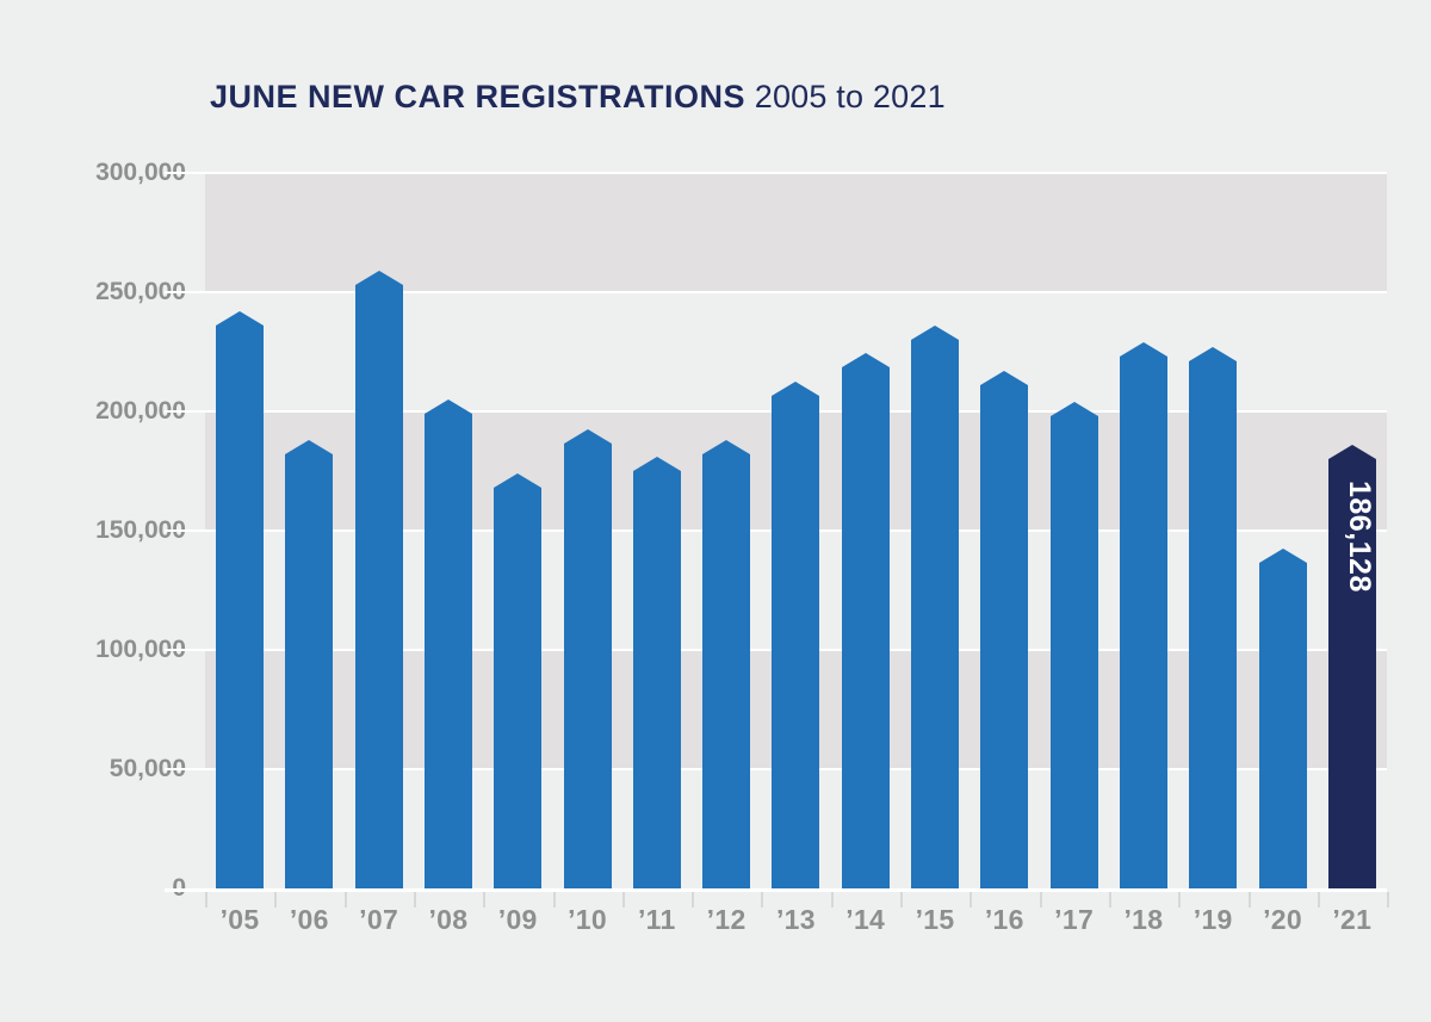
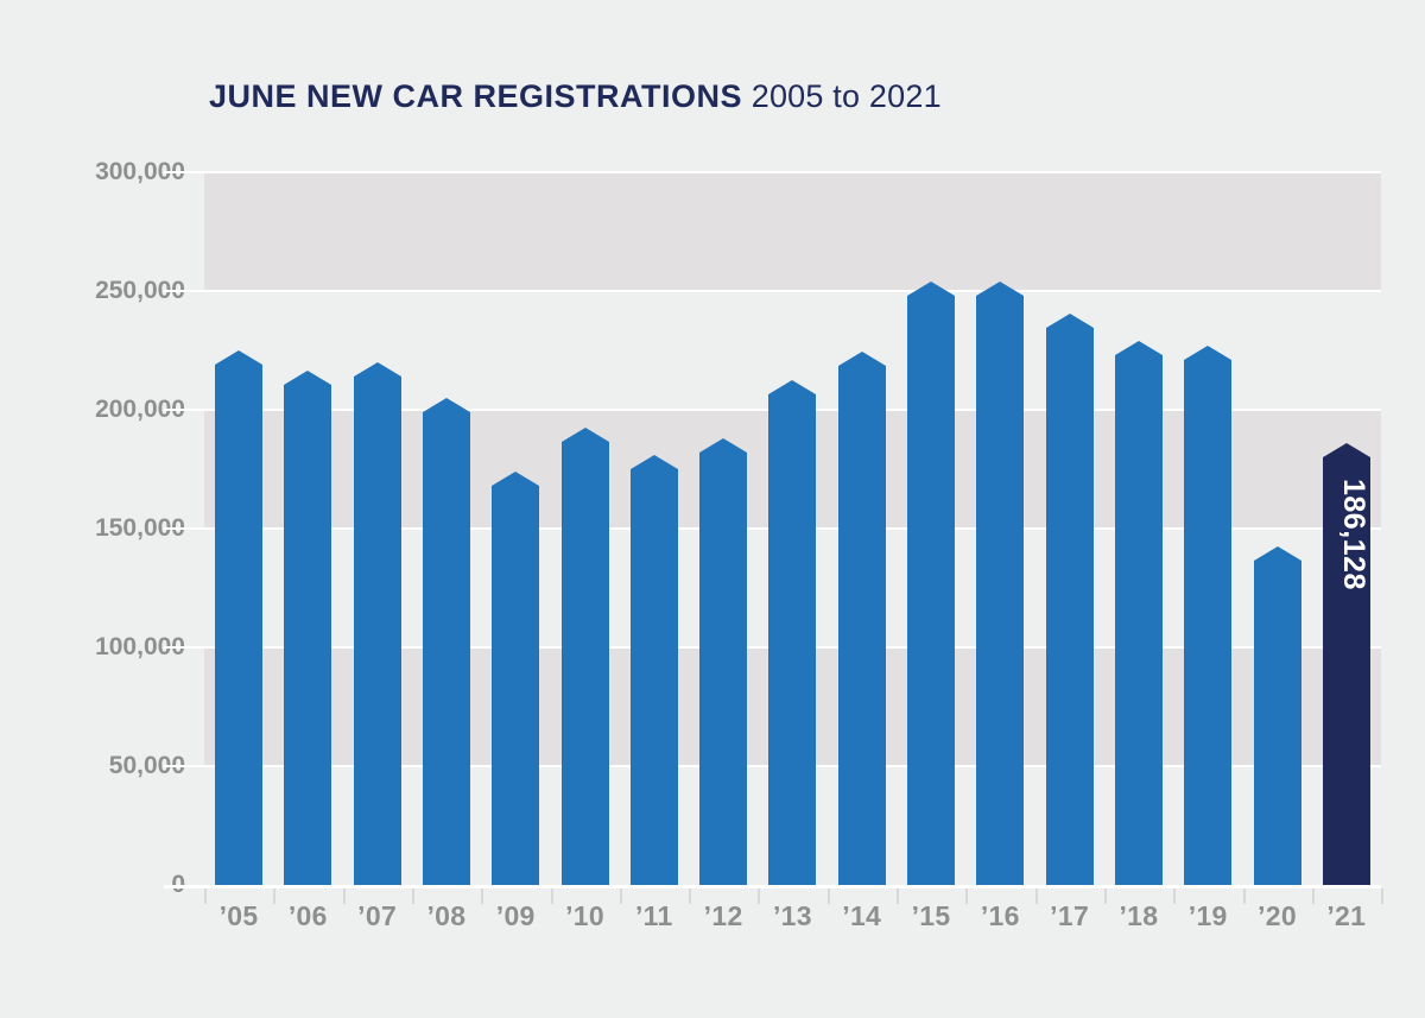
’05: 242000 -> 225000
’06: 188000 -> 216000
’07: 259000 -> 220000
’15: 236000 -> 254000
’16: 217000 -> 254000
’17: 204000 -> 240000
